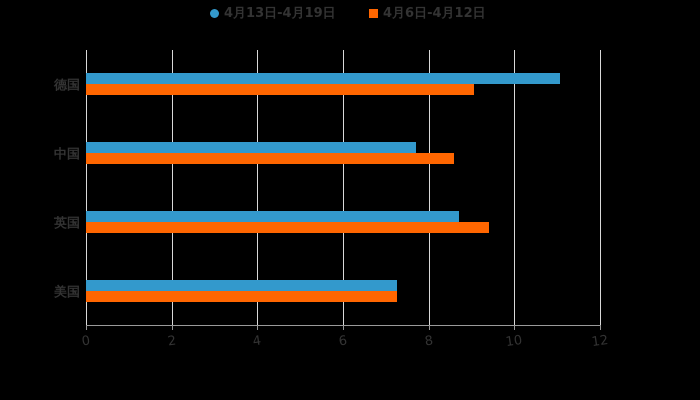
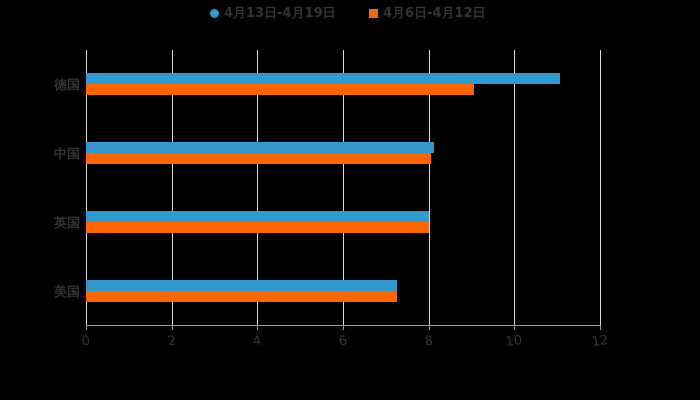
4月13日-4月19日/中国: 7.7 -> 8.1
4月6日-4月12日/中国: 8.6 -> 8.1
4月13日-4月19日/英国: 8.7 -> 8.0
4月6日-4月12日/英国: 9.4 -> 8.0
